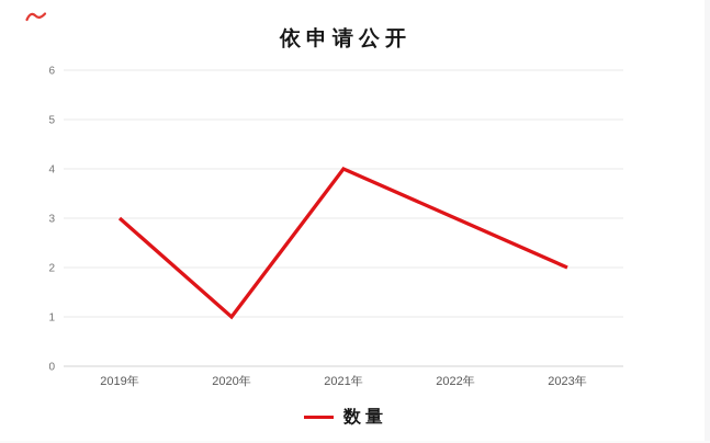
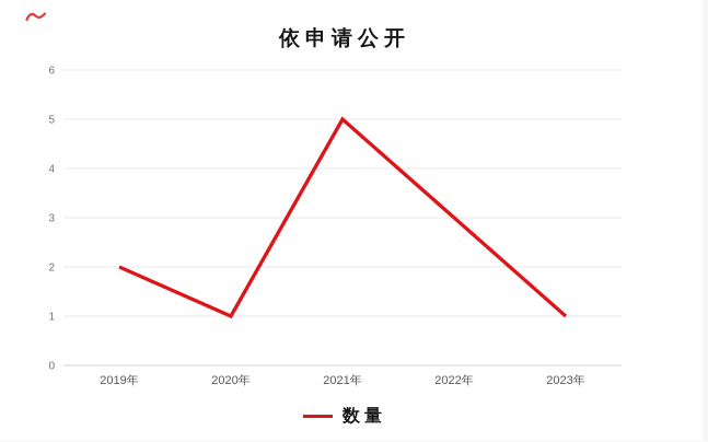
2019年: 3 -> 2
2021年: 4 -> 5
2023年: 2 -> 1
